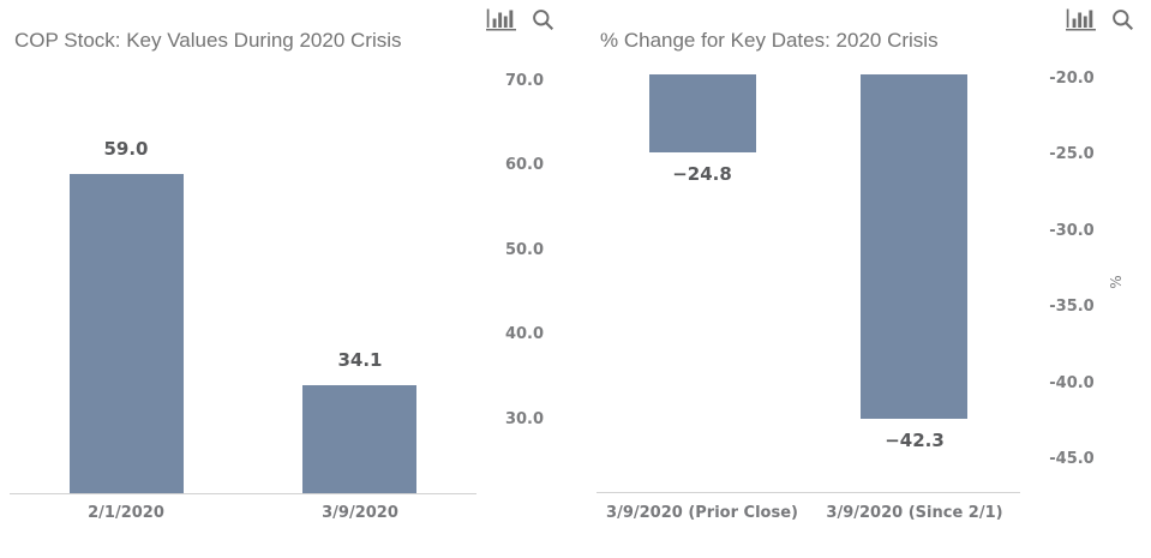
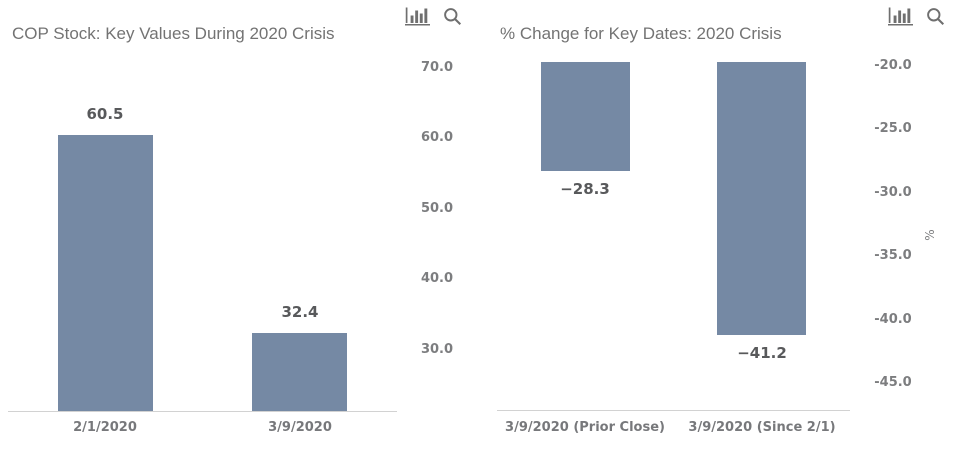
COP Stock: Key Values During 2020 Crisis/2/1/2020: 59.0 -> 60.5
COP Stock: Key Values During 2020 Crisis/3/9/2020: 34.1 -> 32.4
% Change for Key Dates: 2020 Crisis/3/9/2020 (Prior Close): −24.8 -> −28.3
% Change for Key Dates: 2020 Crisis/3/9/2020 (Since 2/1): −42.3 -> −41.2
